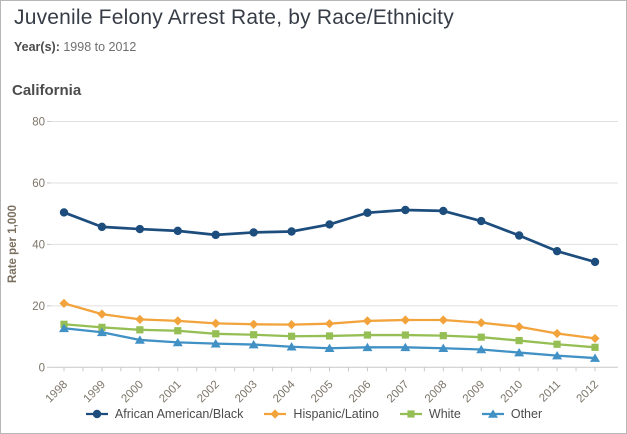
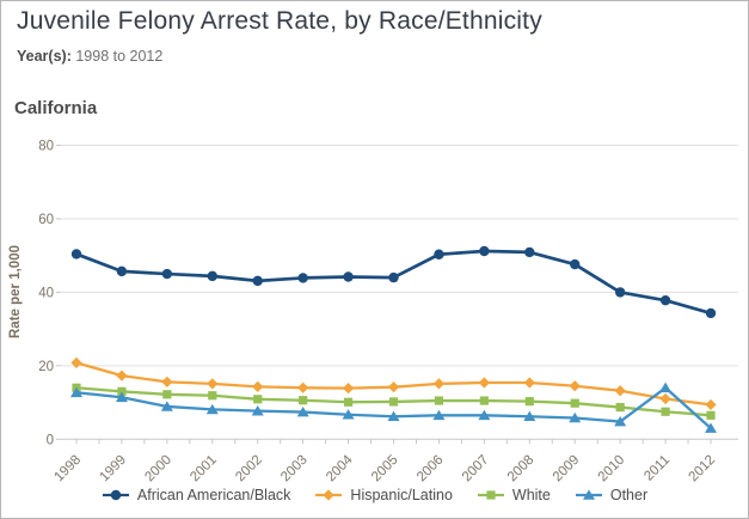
African American/Black/2005: 46 -> 44
African American/Black/2010: 43 -> 40
Other/2011: 4 -> 14
